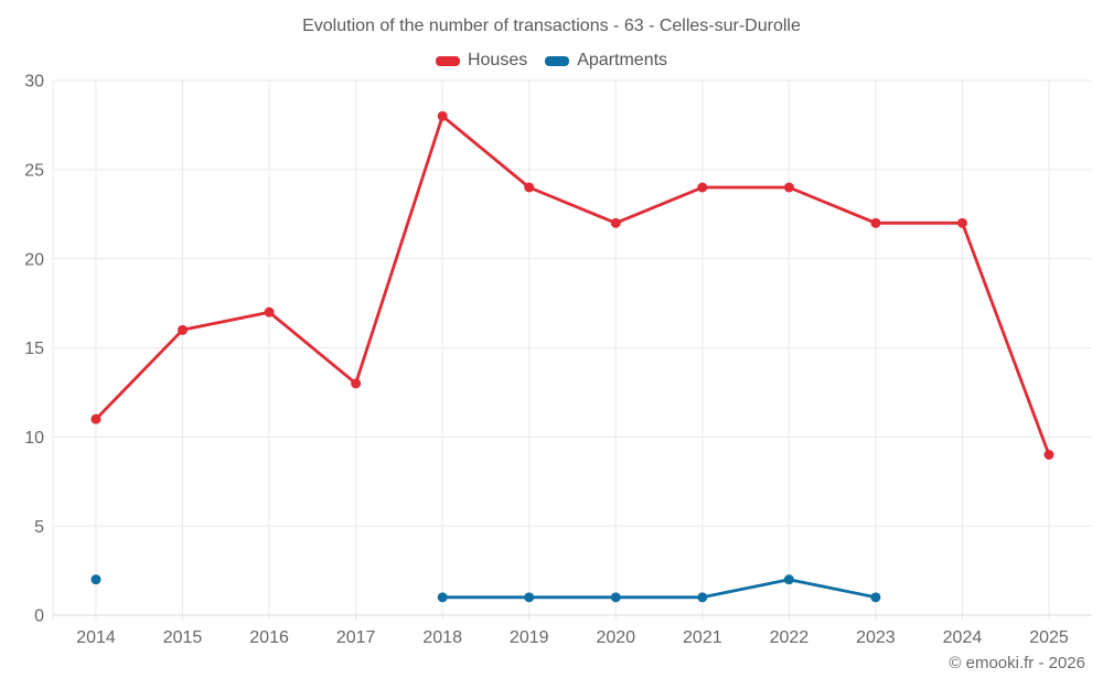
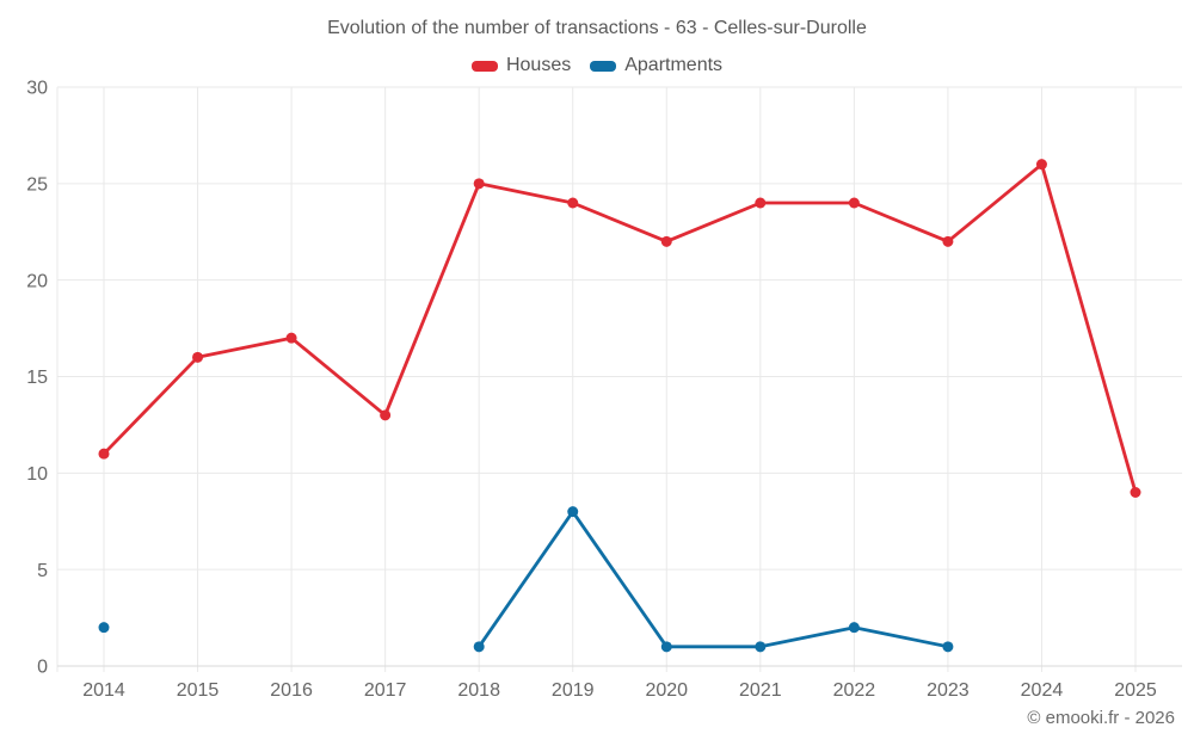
Houses/2018: 28 -> 25
Apartments/2019: 1 -> 8
Houses/2024: 22 -> 26
